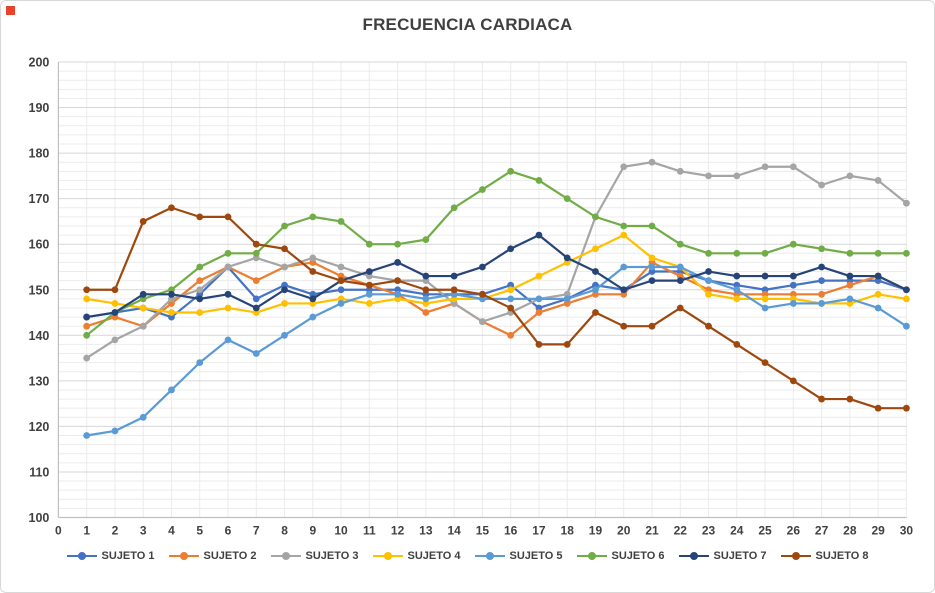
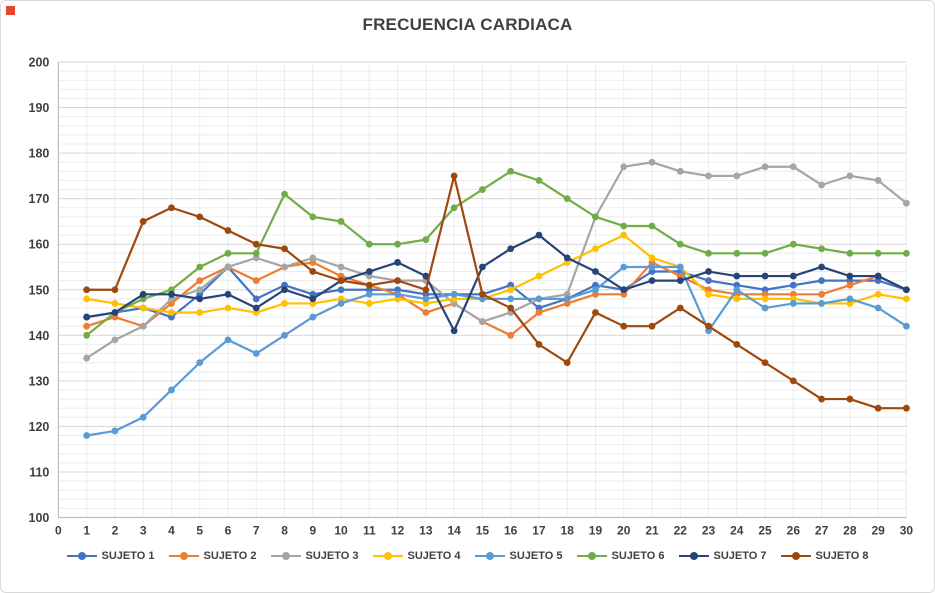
SUJETO 8/6: 166 -> 163
SUJETO 6/8: 164 -> 171
SUJETO 7/14: 153 -> 141
SUJETO 8/14: 150 -> 175
SUJETO 8/18: 138 -> 134
SUJETO 5/23: 152 -> 141
